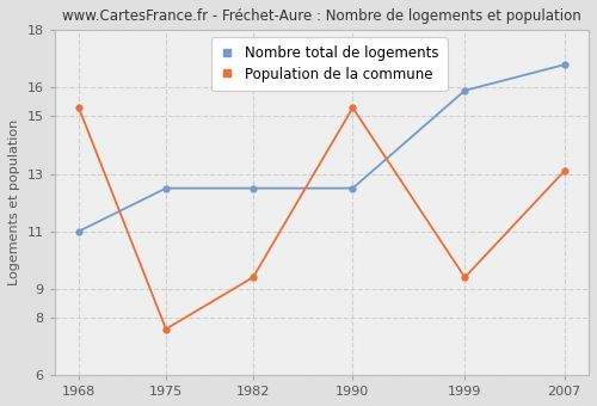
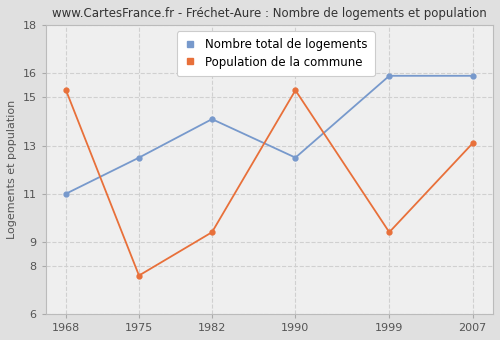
Nombre total de logements/1982: 12.5 -> 14.1
Nombre total de logements/2007: 16.8 -> 15.9
